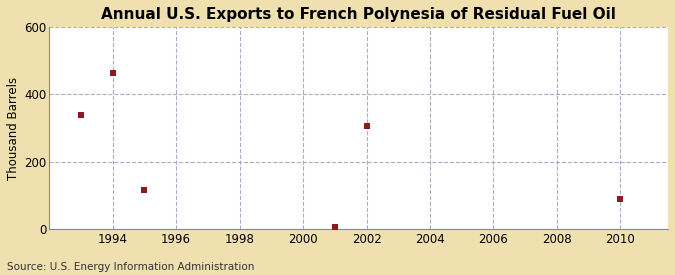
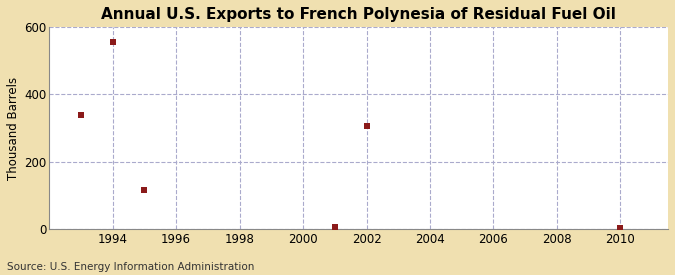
1994: 465 -> 555
2010: 90 -> 4
